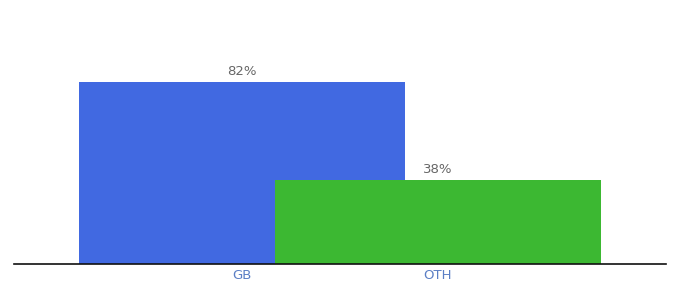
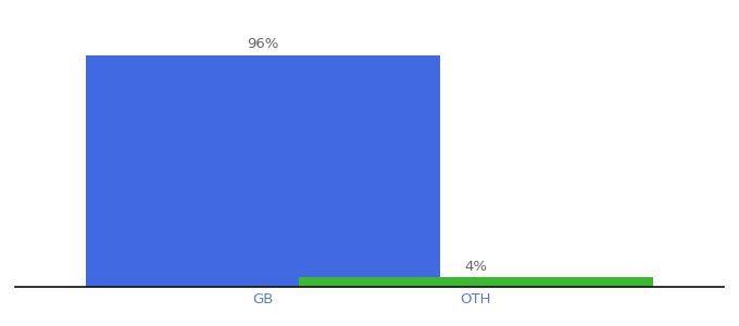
GB: 82% -> 96%
OTH: 38% -> 4%
